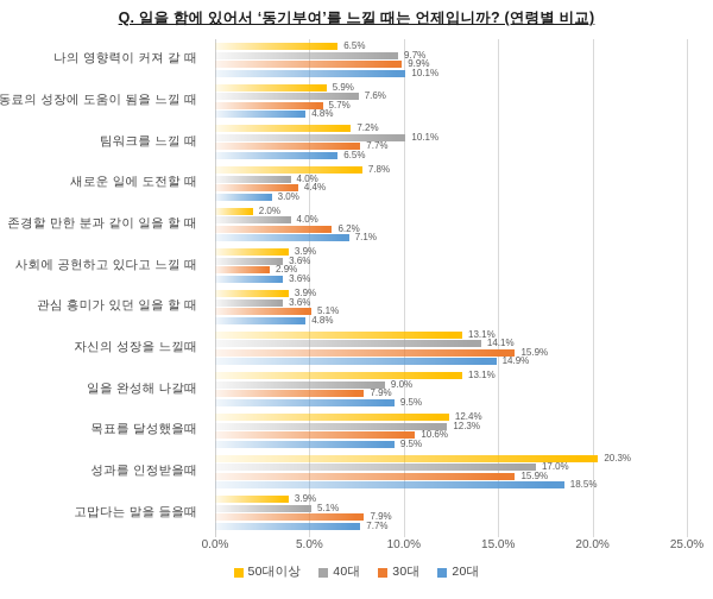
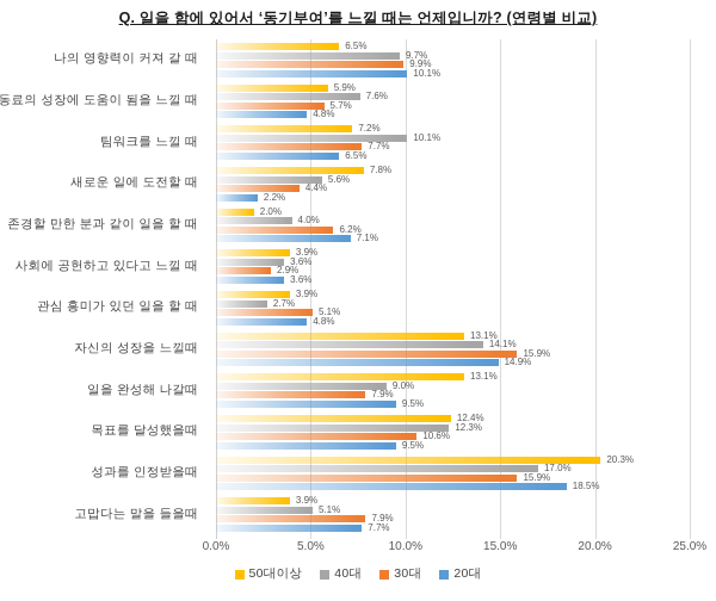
40대/새로운 일에 도전할 때: 4.0% -> 5.6%
20대/새로운 일에 도전할 때: 3.0% -> 2.2%
40대/관심 흥미가 있던 일을 할 때: 3.6% -> 2.7%
